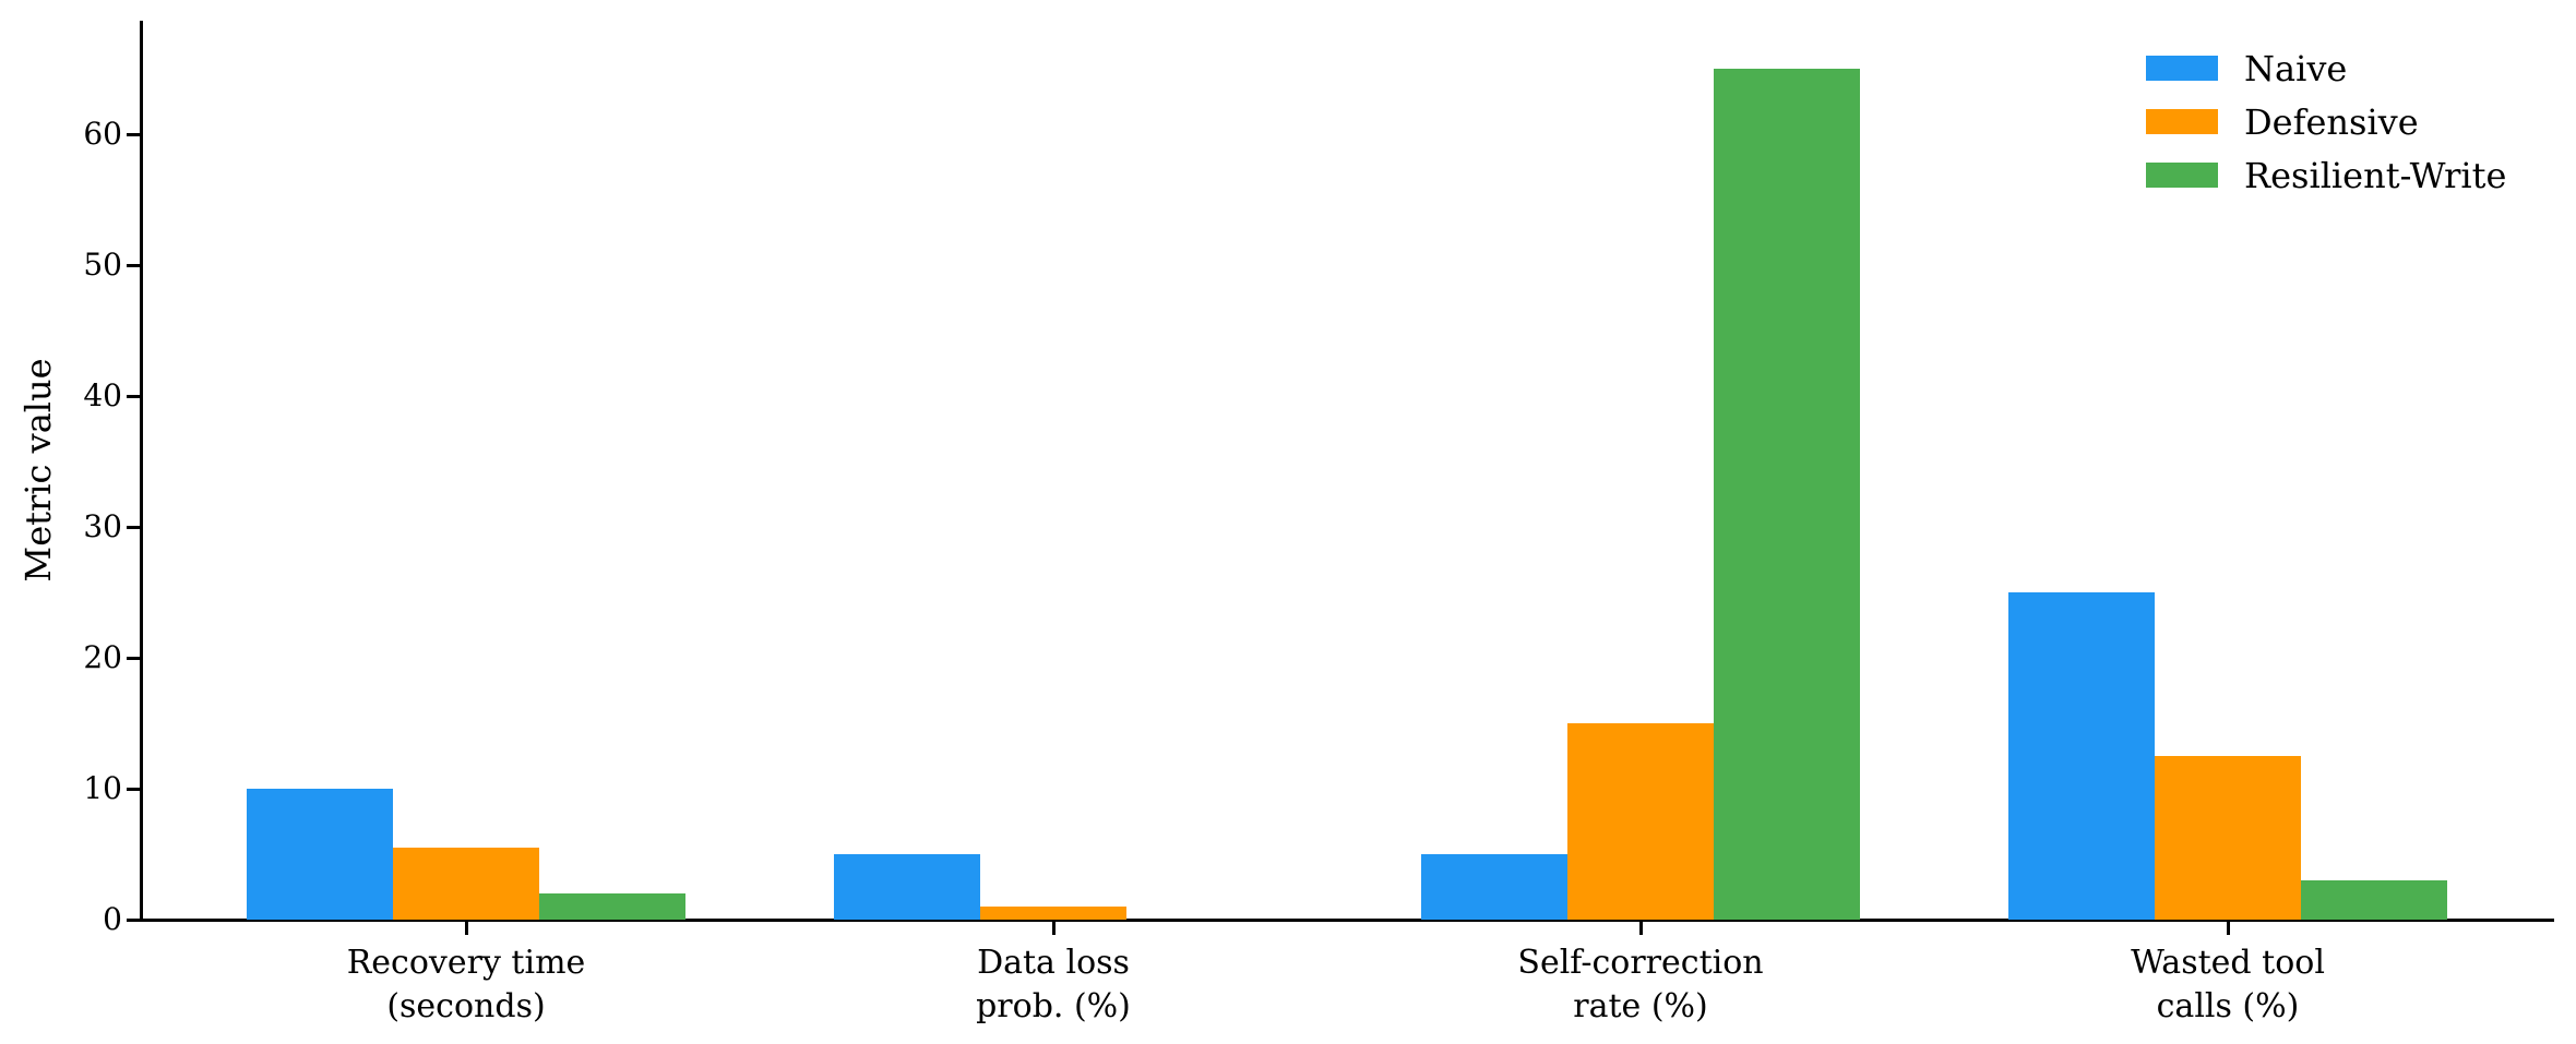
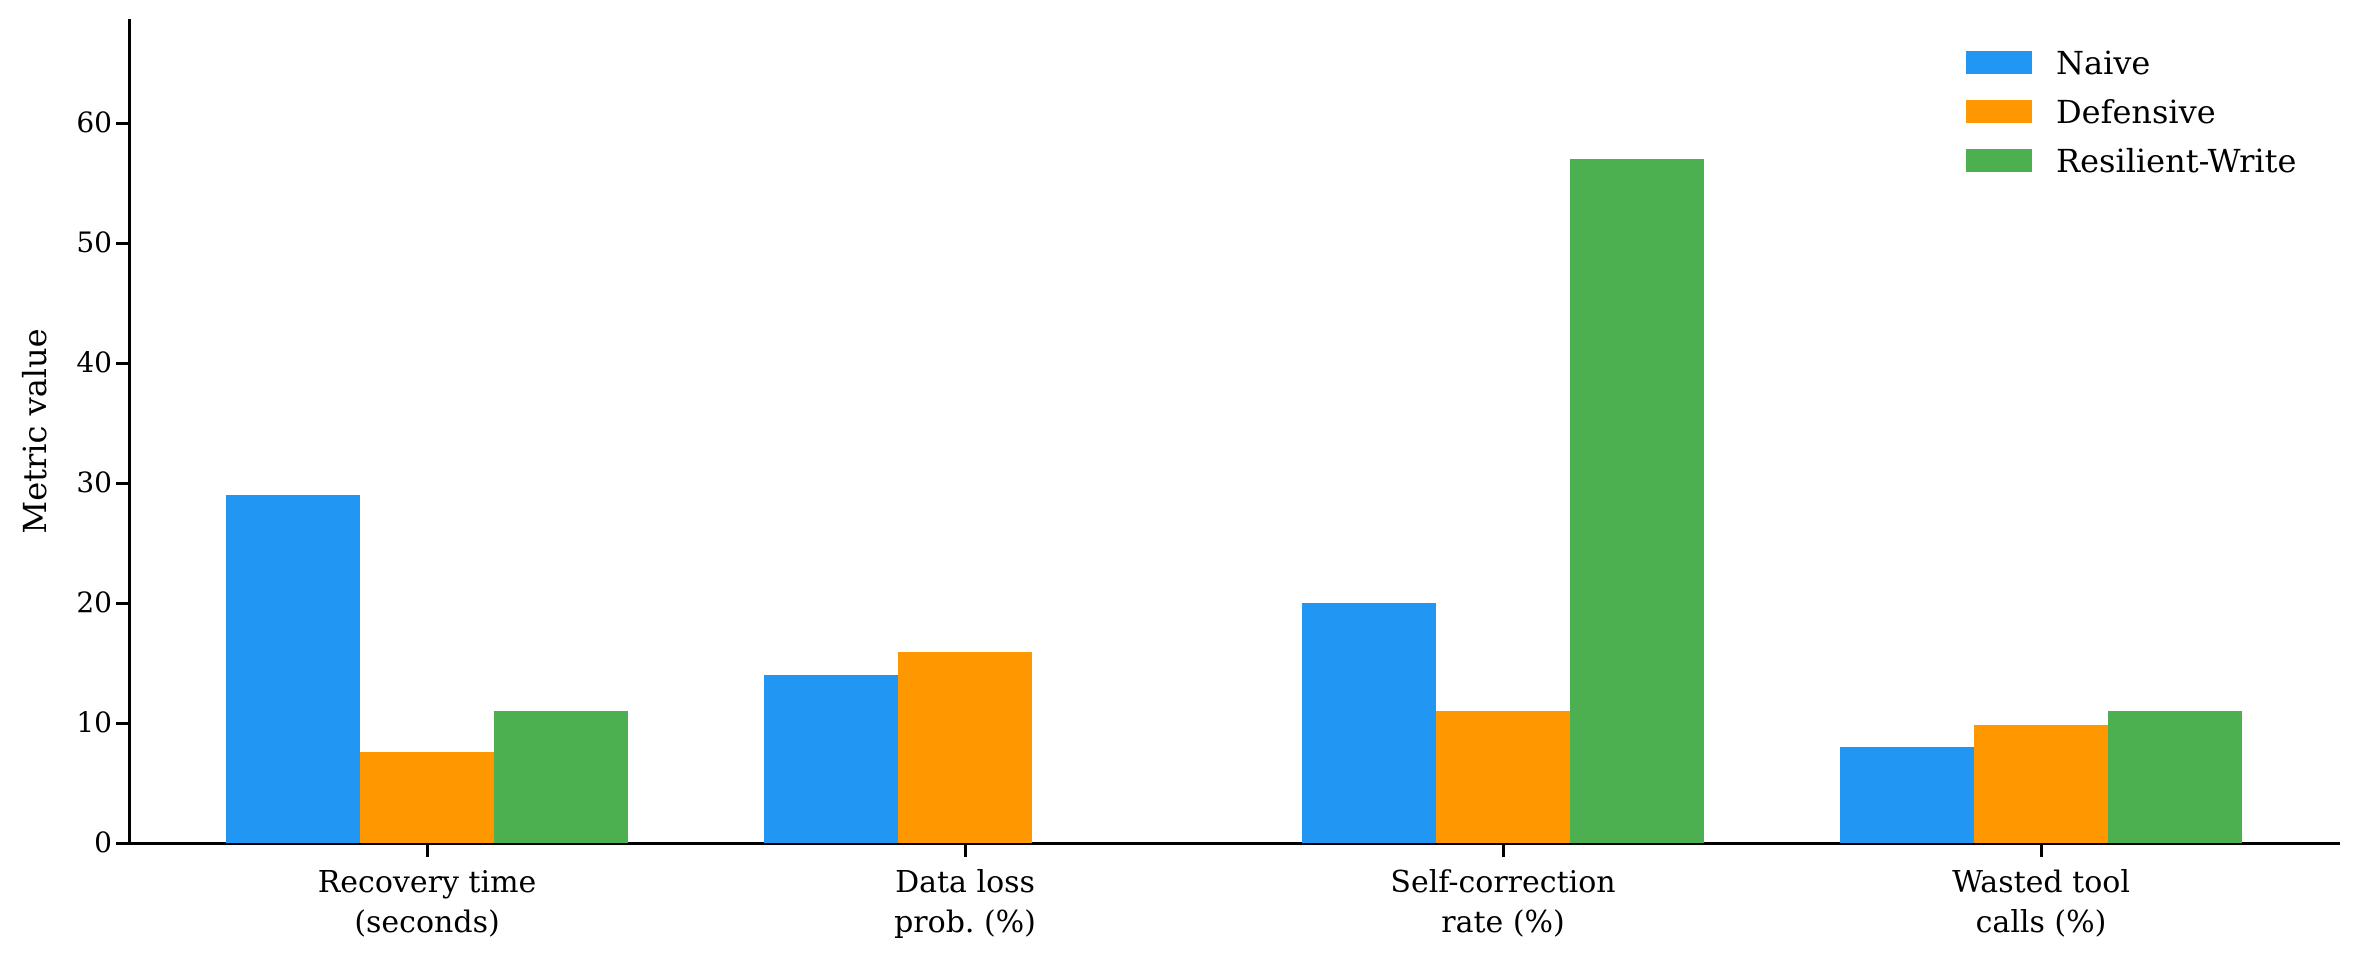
Naive/Recovery time (seconds): 10 -> 29
Defensive/Recovery time (seconds): 5.5 -> 7.6
Resilient-Write/Recovery time (seconds): 2 -> 11
Naive/Data loss prob. (%): 5 -> 14
Defensive/Data loss prob. (%): 1.0 -> 15.9
Naive/Self-correction rate (%): 5 -> 20
Defensive/Self-correction rate (%): 15.0 -> 11.0
Resilient-Write/Self-correction rate (%): 65 -> 57
Naive/Wasted tool calls (%): 25 -> 8
Defensive/Wasted tool calls (%): 12.5 -> 9.8
Resilient-Write/Wasted tool calls (%): 3 -> 11
